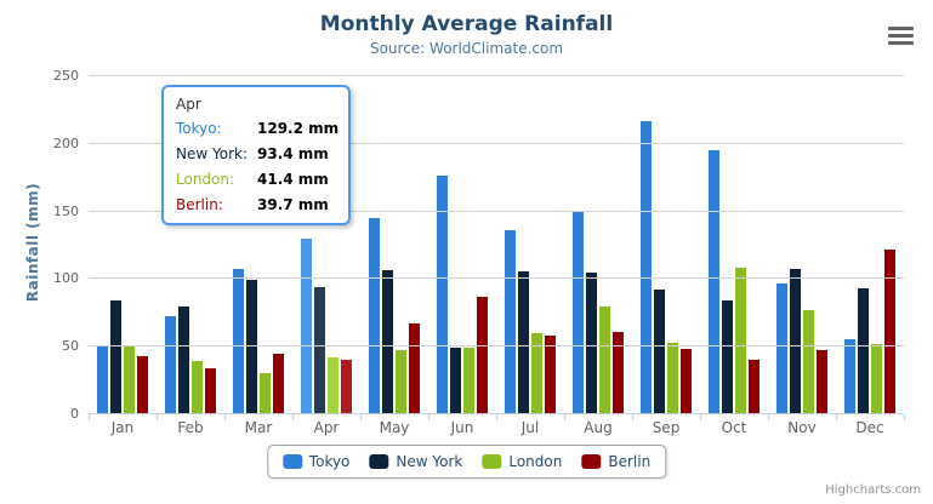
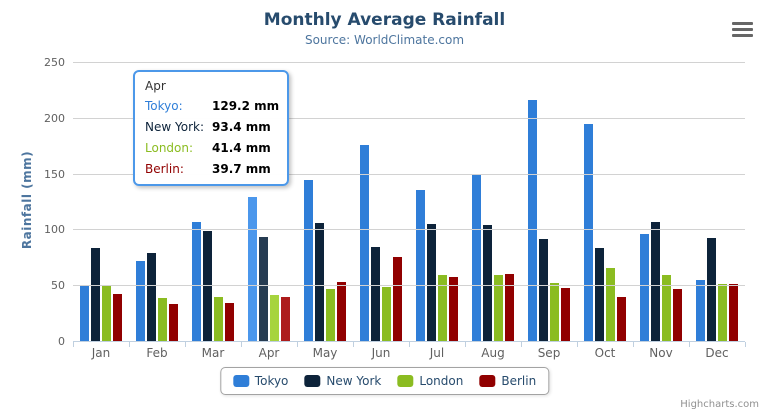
London/Mar: 30 -> 39
Berlin/Mar: 44 -> 34
Berlin/May: 66 -> 53
New York/Jun: 48 -> 84
Berlin/Jun: 86 -> 76
London/Aug: 79 -> 60
London/Oct: 108 -> 65
London/Nov: 76 -> 59
Berlin/Dec: 121 -> 51
